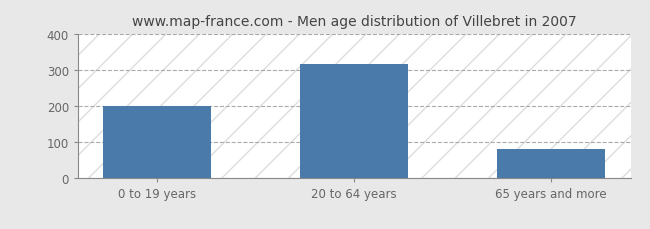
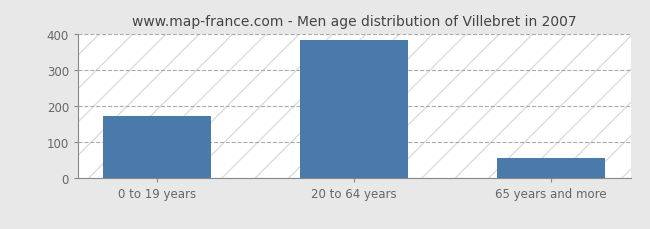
0 to 19 years: 200 -> 173
20 to 64 years: 315 -> 383
65 years and more: 80 -> 55
